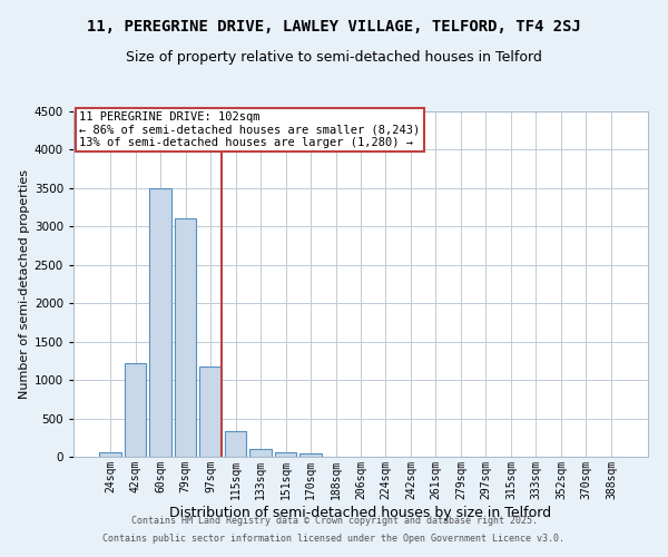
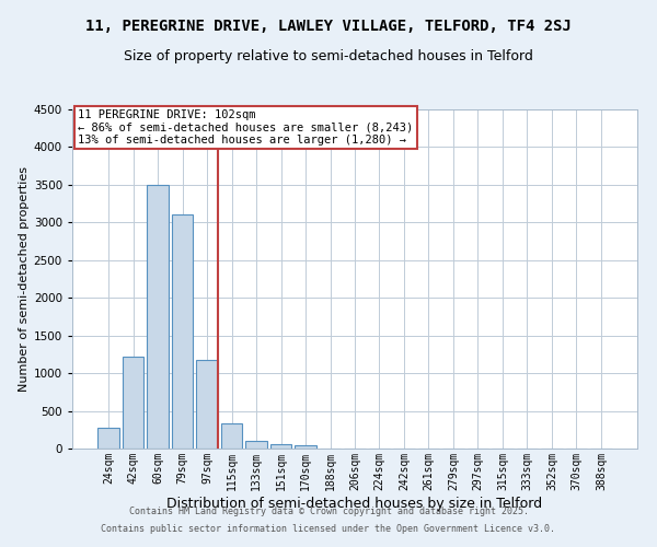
24sqm: 60 -> 280
